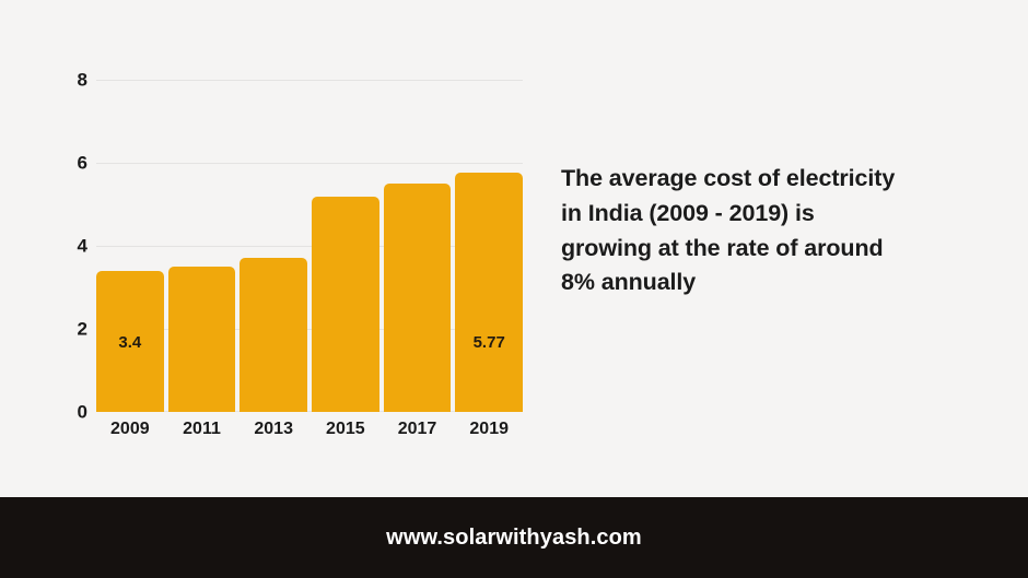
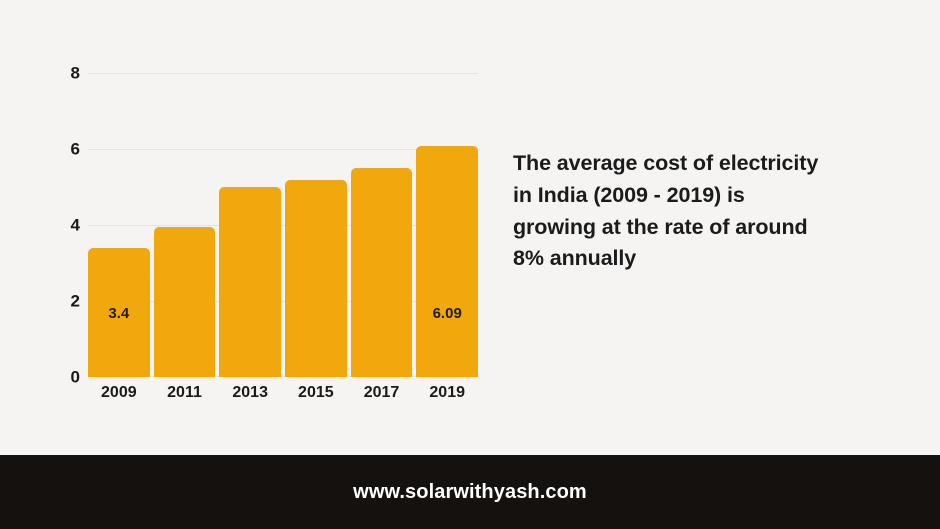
2011: 3.5 -> 4.0
2013: 3.7 -> 5.0
2019: 5.77 -> 6.09
